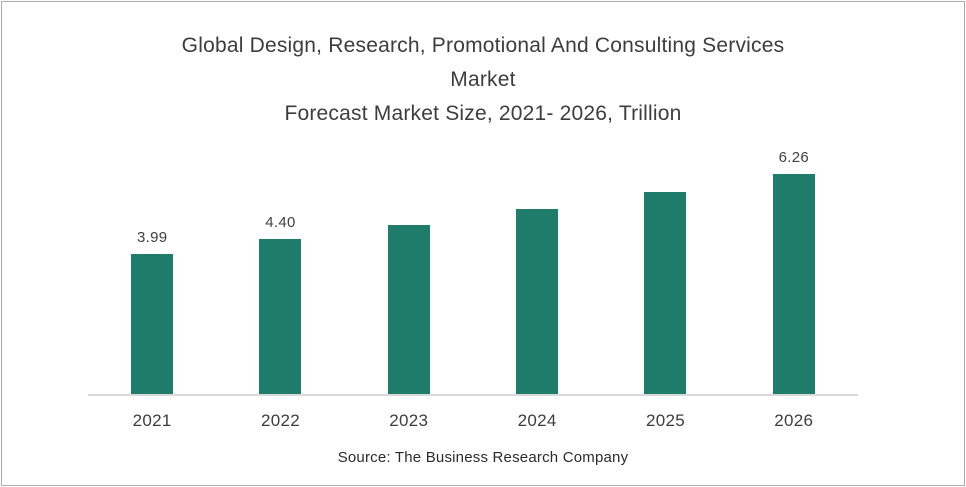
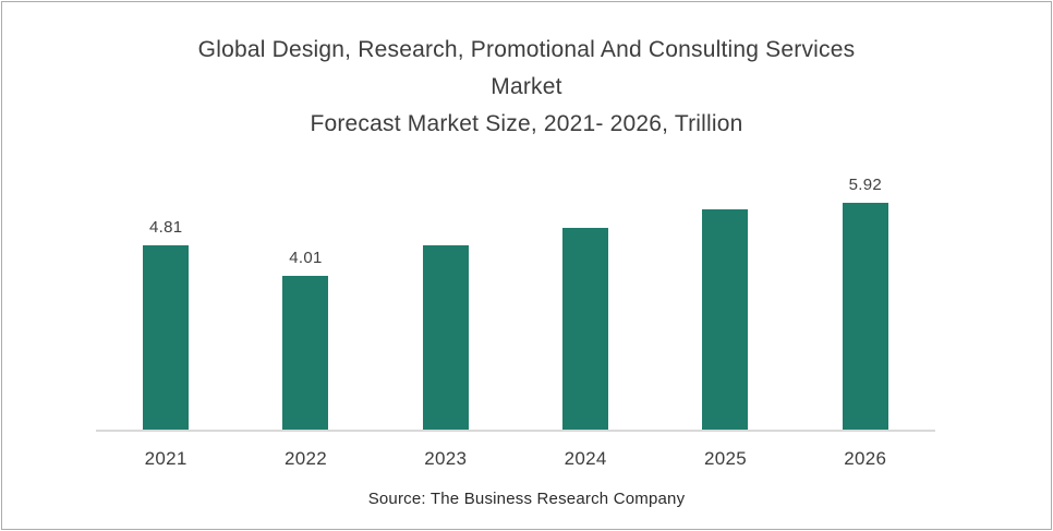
2021: 3.99 -> 4.81
2022: 4.40 -> 4.01
2026: 6.26 -> 5.92
